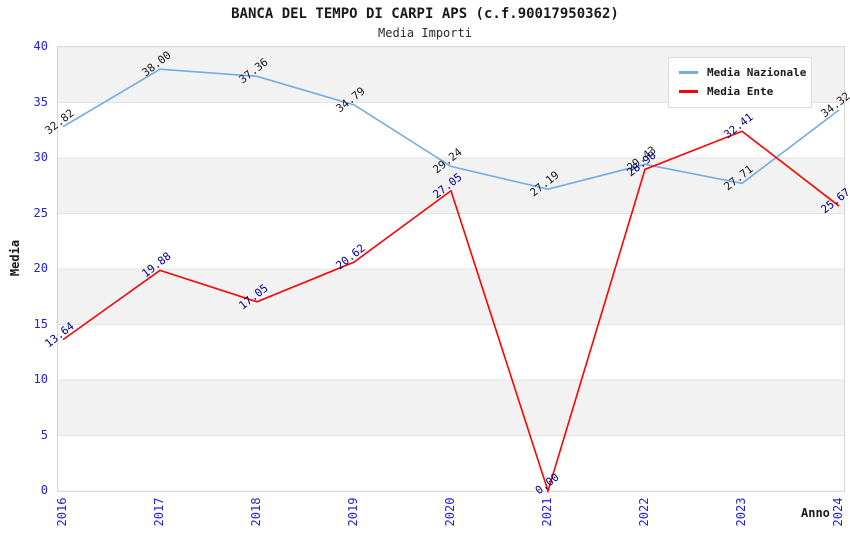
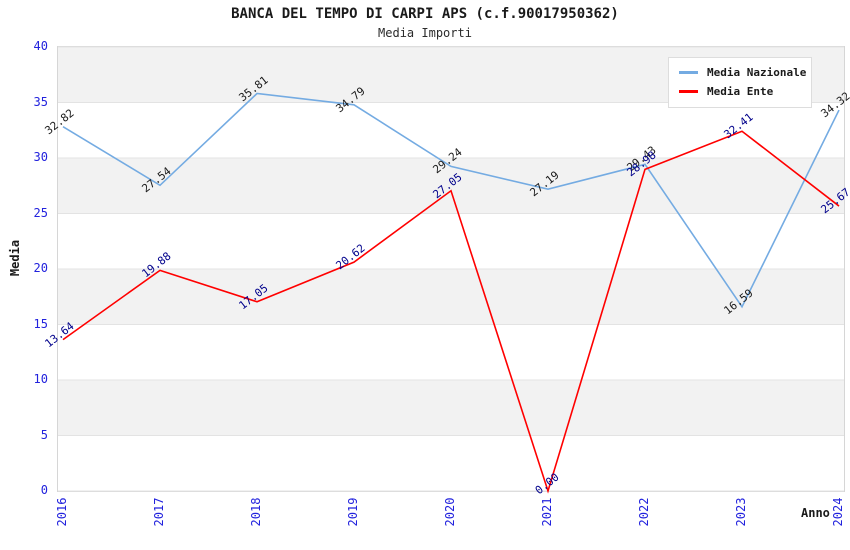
Media Nazionale/2017: 38.00 -> 27.54
Media Nazionale/2018: 37.36 -> 35.81
Media Nazionale/2023: 27.71 -> 16.59
